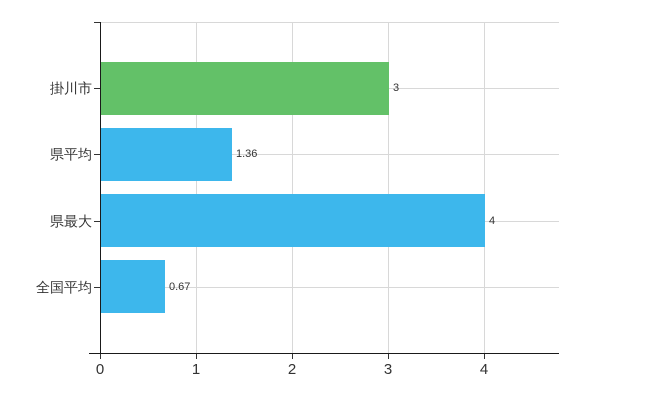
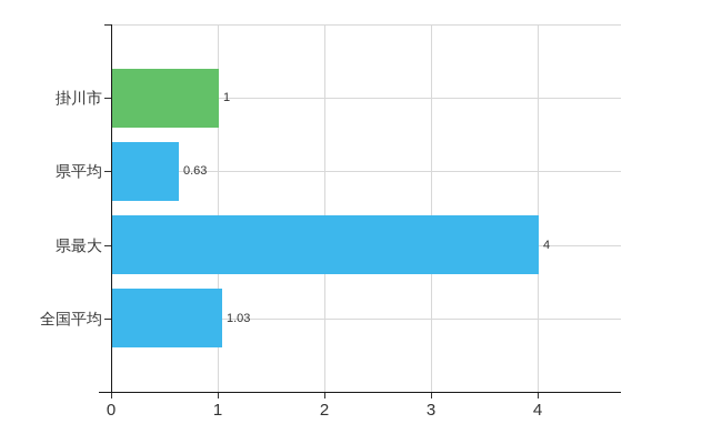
掛川市: 3 -> 1
県平均: 1.36 -> 0.63
全国平均: 0.67 -> 1.03
